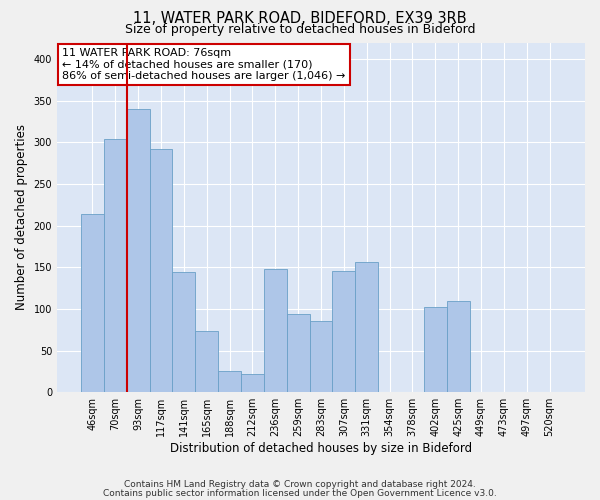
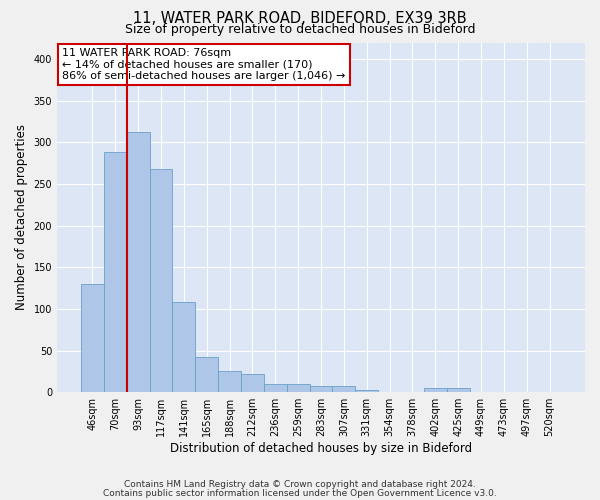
46sqm: 214 -> 130
70sqm: 304 -> 288
93sqm: 340 -> 313
117sqm: 292 -> 268
141sqm: 144 -> 108
165sqm: 74 -> 42
236sqm: 148 -> 10
259sqm: 94 -> 10
283sqm: 86 -> 7
307sqm: 146 -> 7
331sqm: 156 -> 3
402sqm: 102 -> 5
425sqm: 110 -> 5
